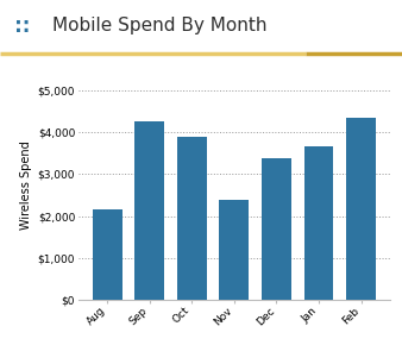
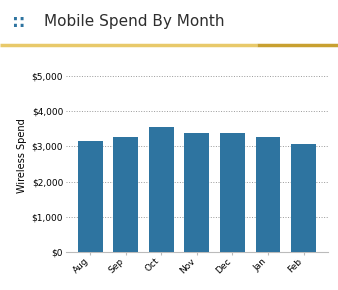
Aug: $2,150 -> $3,150
Sep: $4,250 -> $3,250
Oct: $3,900 -> $3,550
Nov: $2,400 -> $3,380
Jan: $3,650 -> $3,250
Feb: $4,350 -> $3,060
